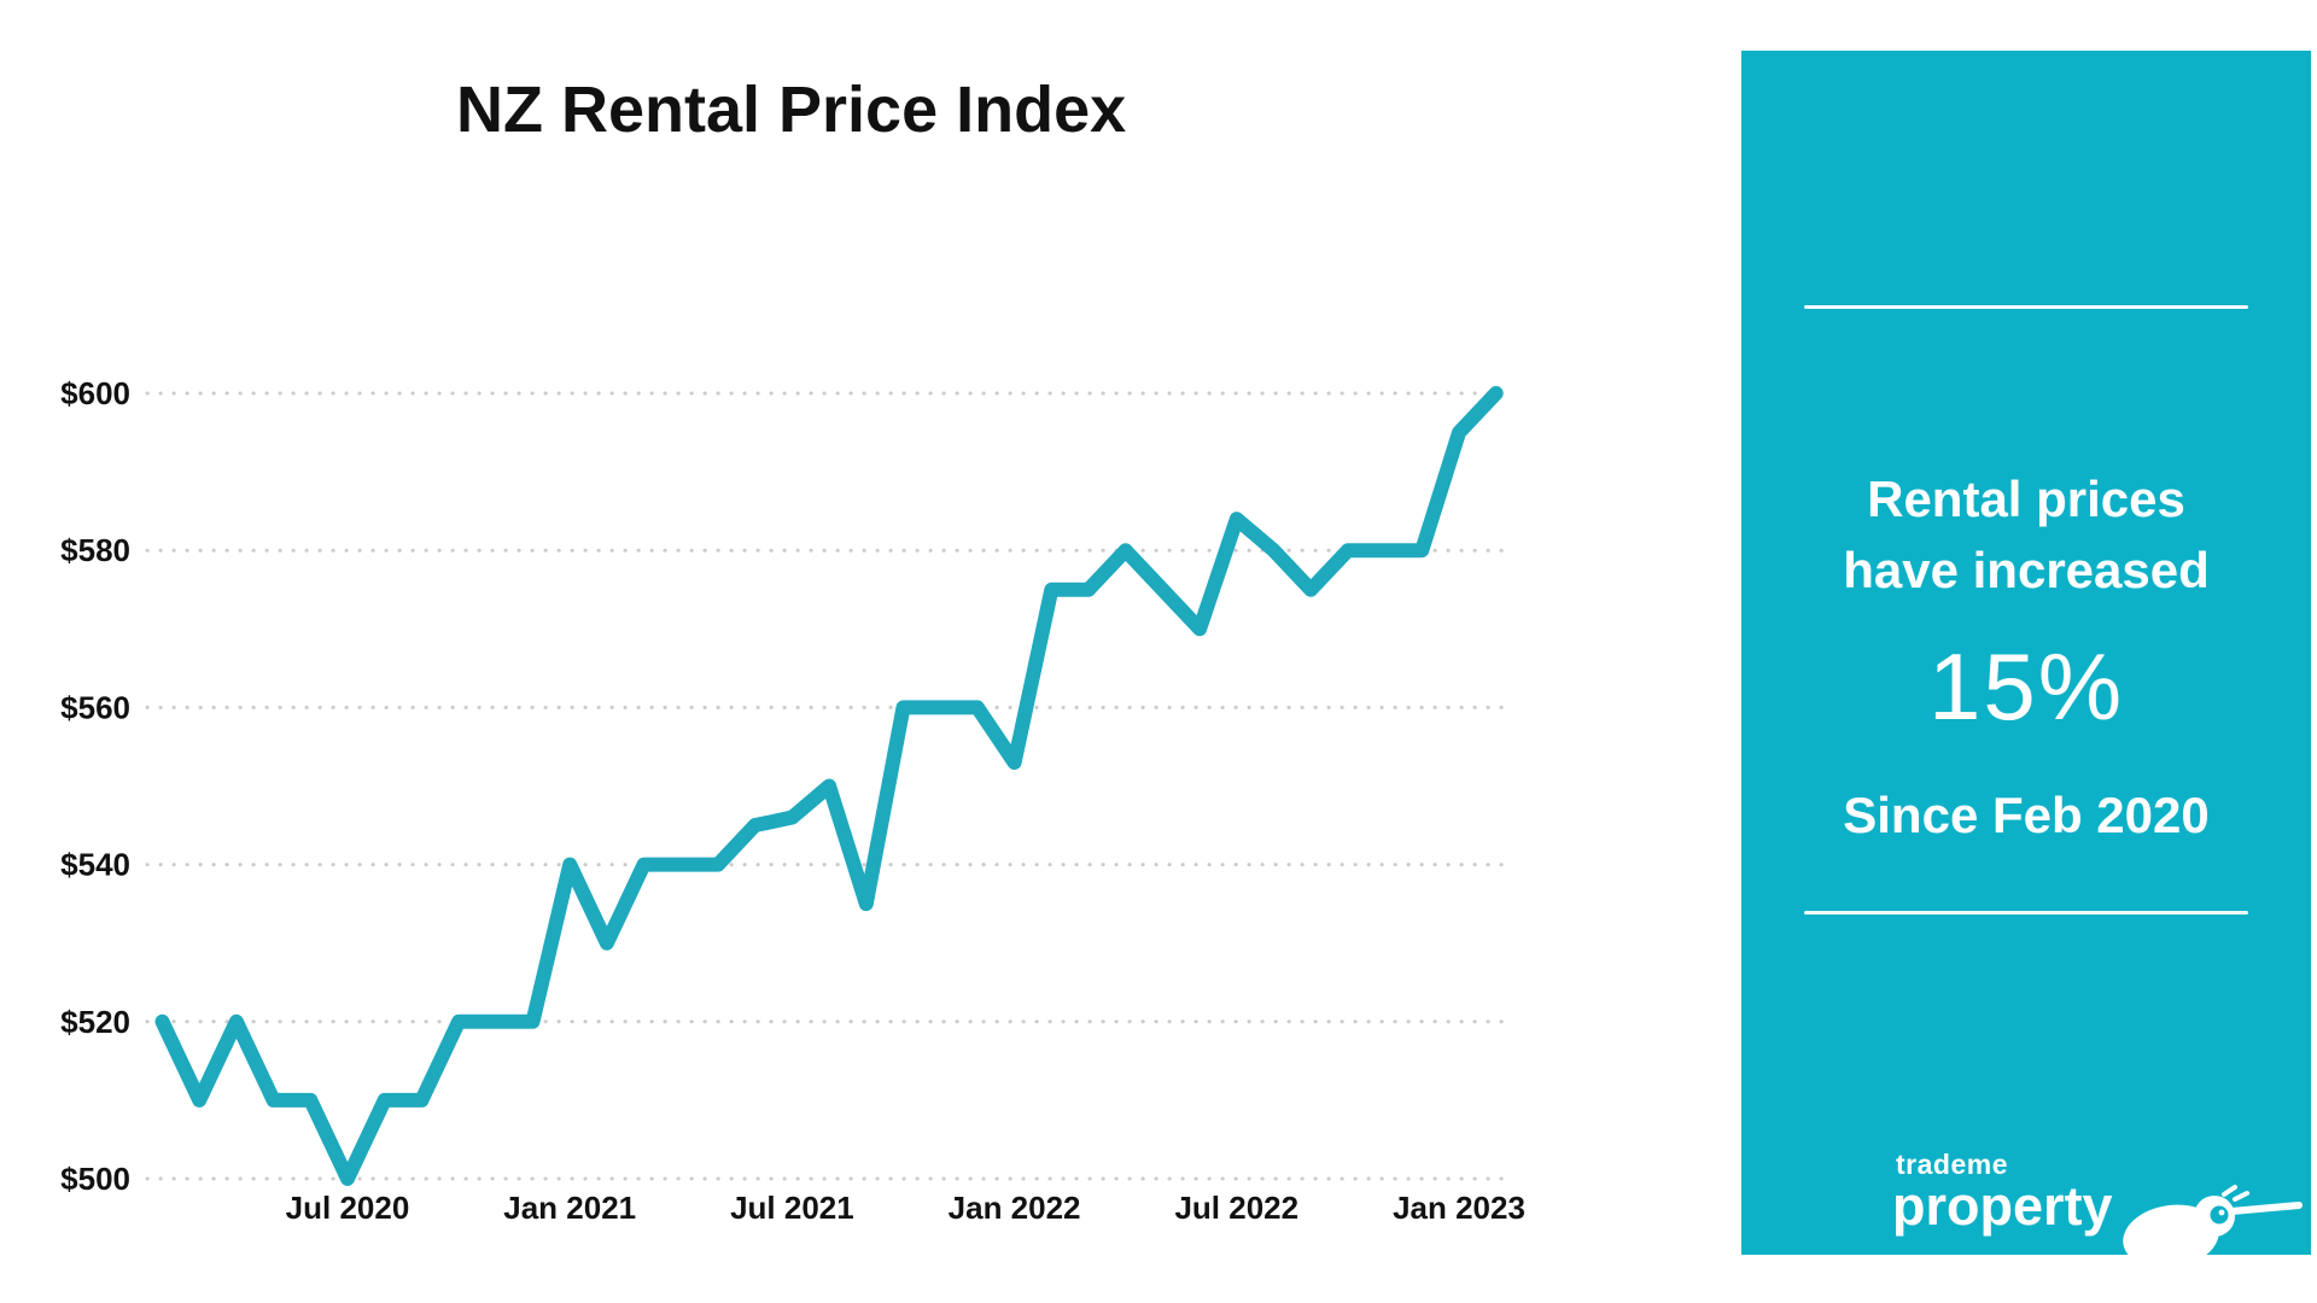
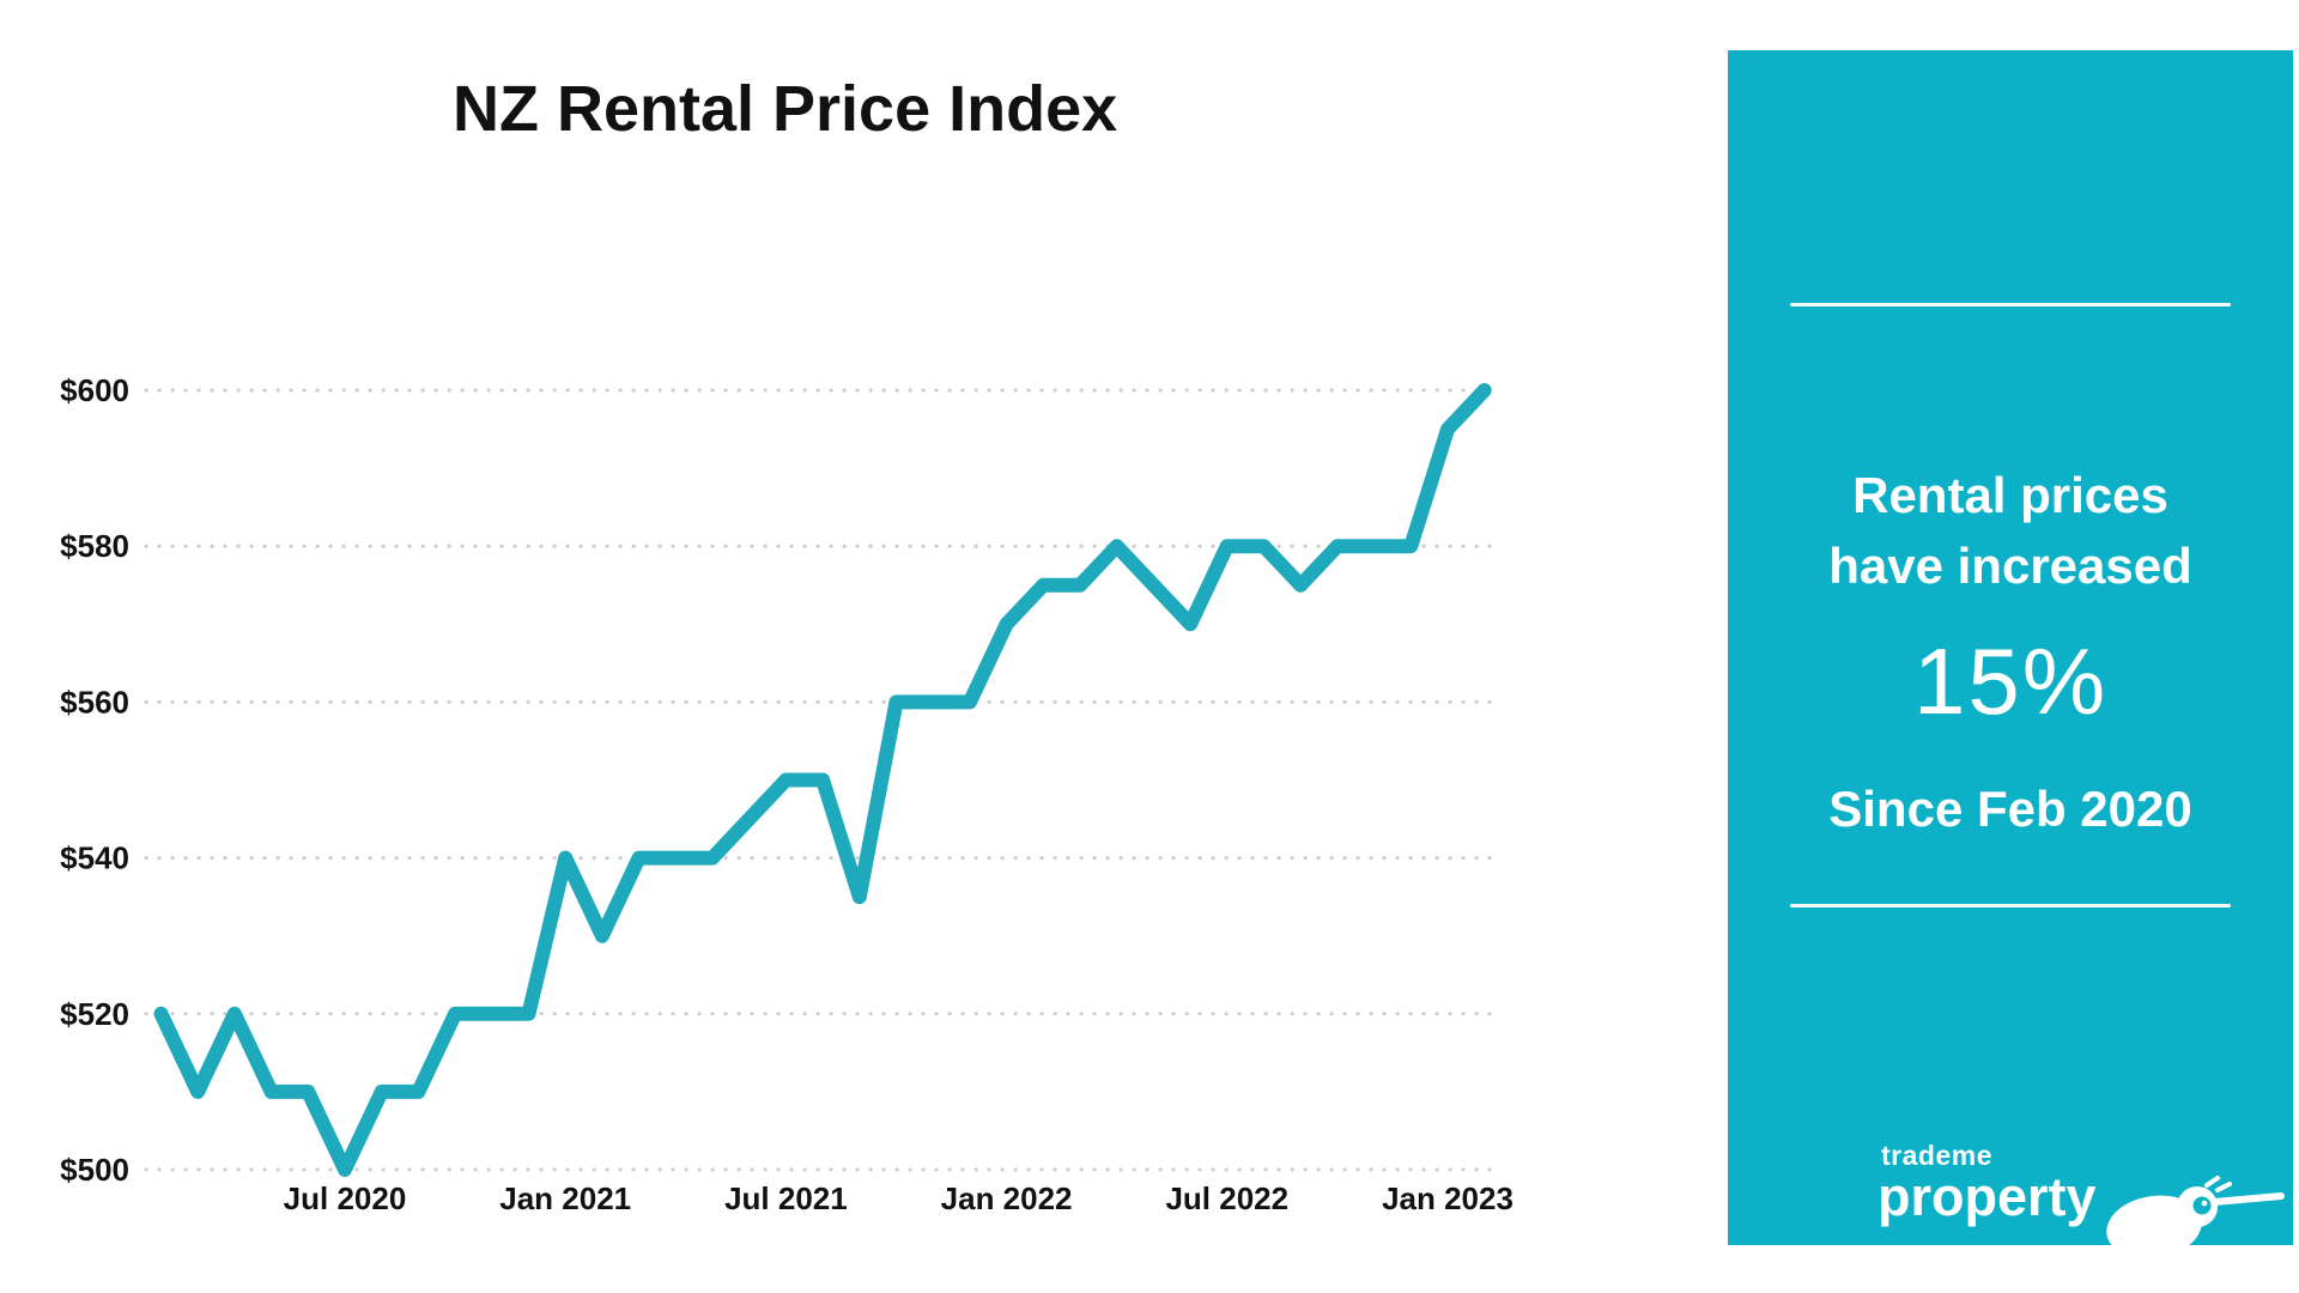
Jul 2021: $546 -> $550
Jan 2022: $553 -> $570
Jul 2022: $584 -> $580
